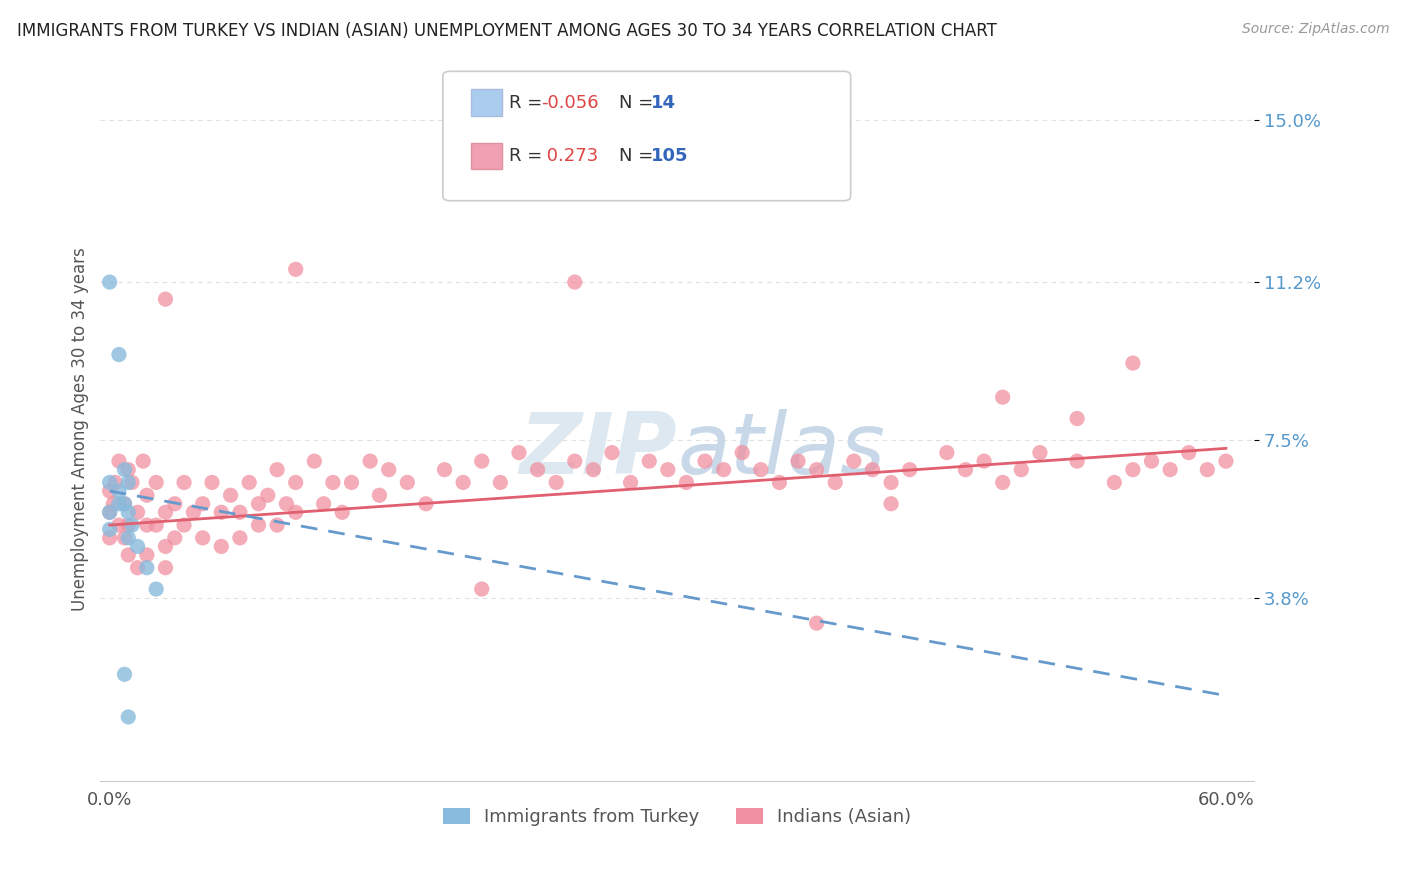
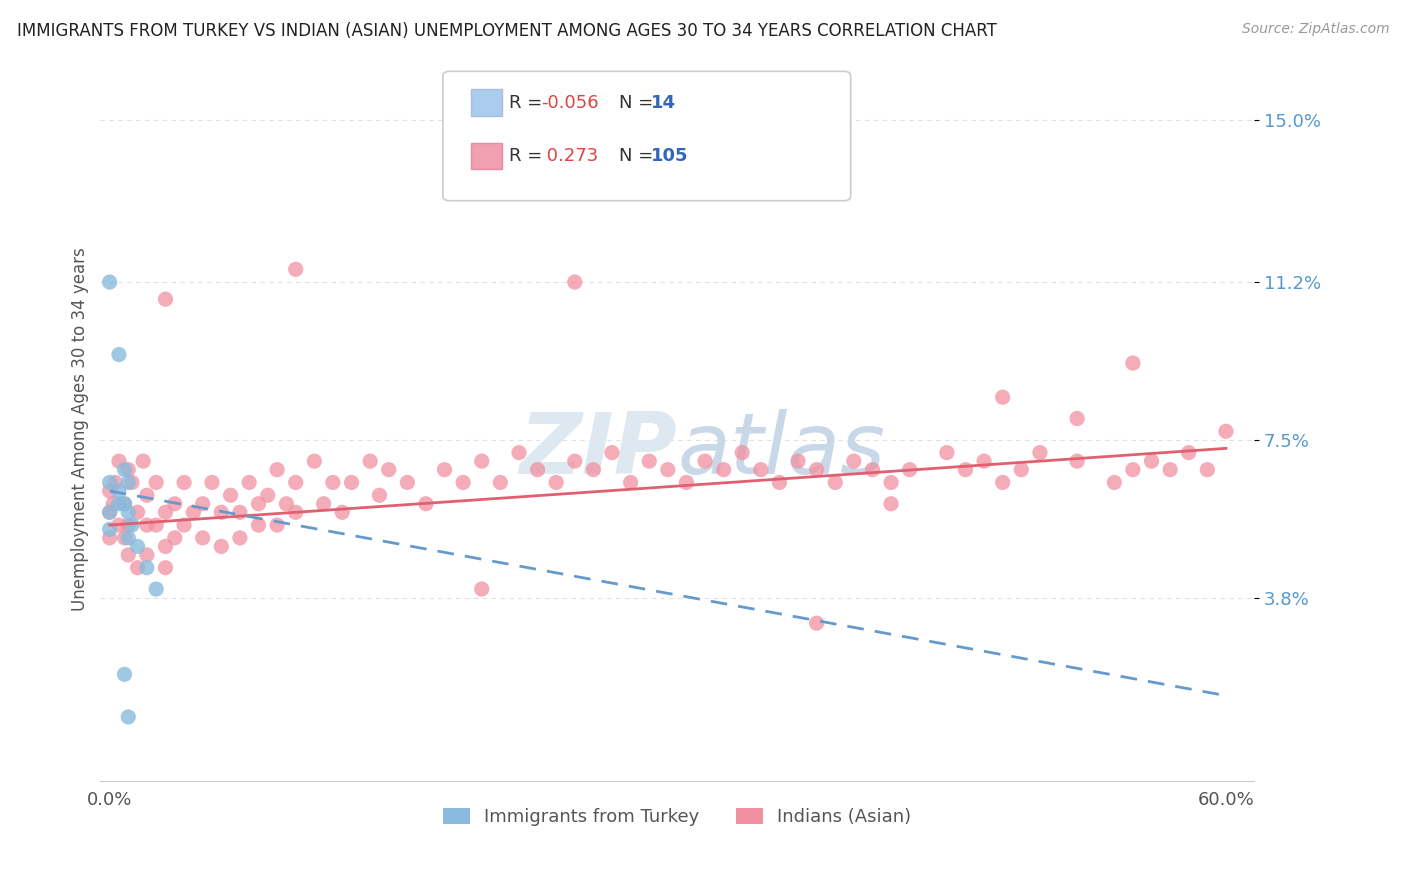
Indians (Asian)/60.0%: 7.0% -> 7.7%
